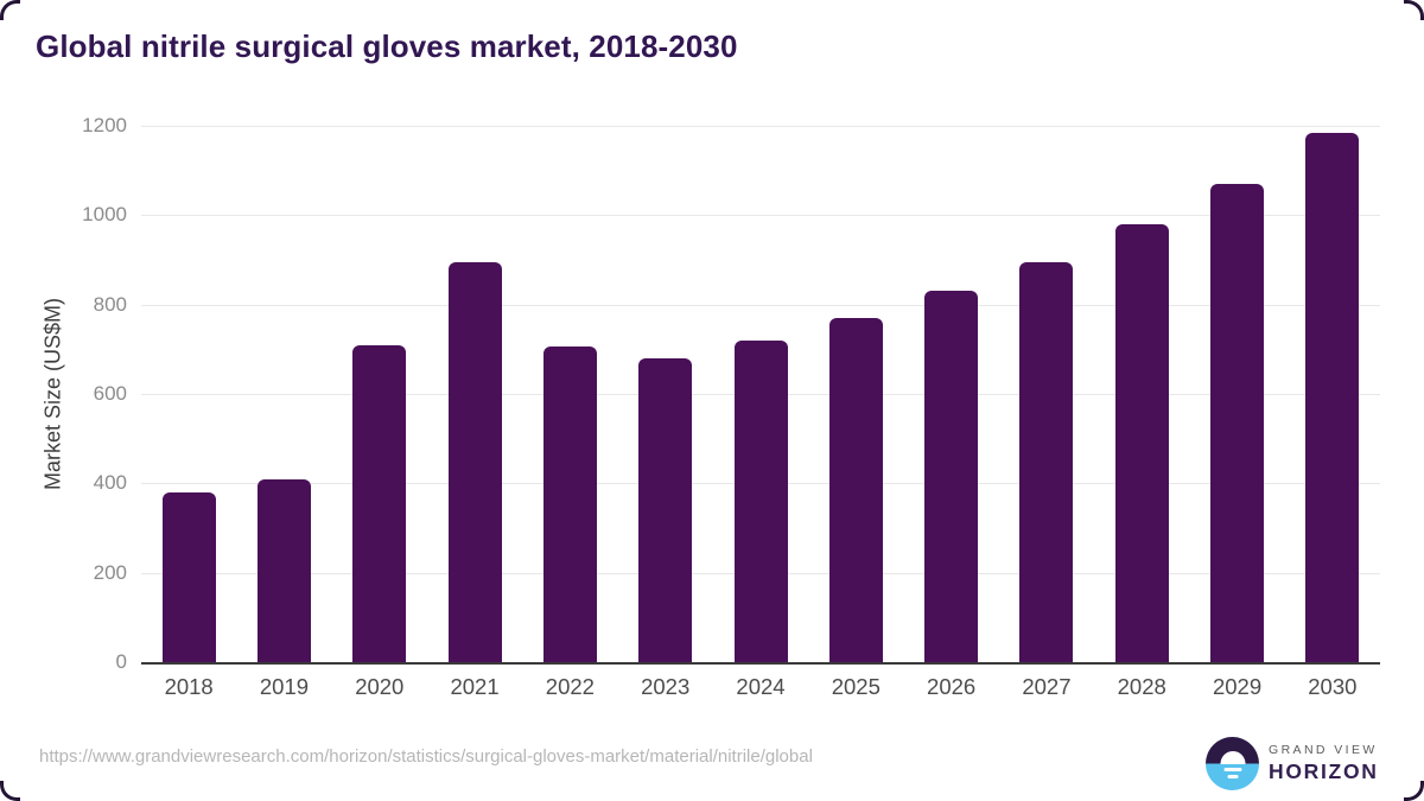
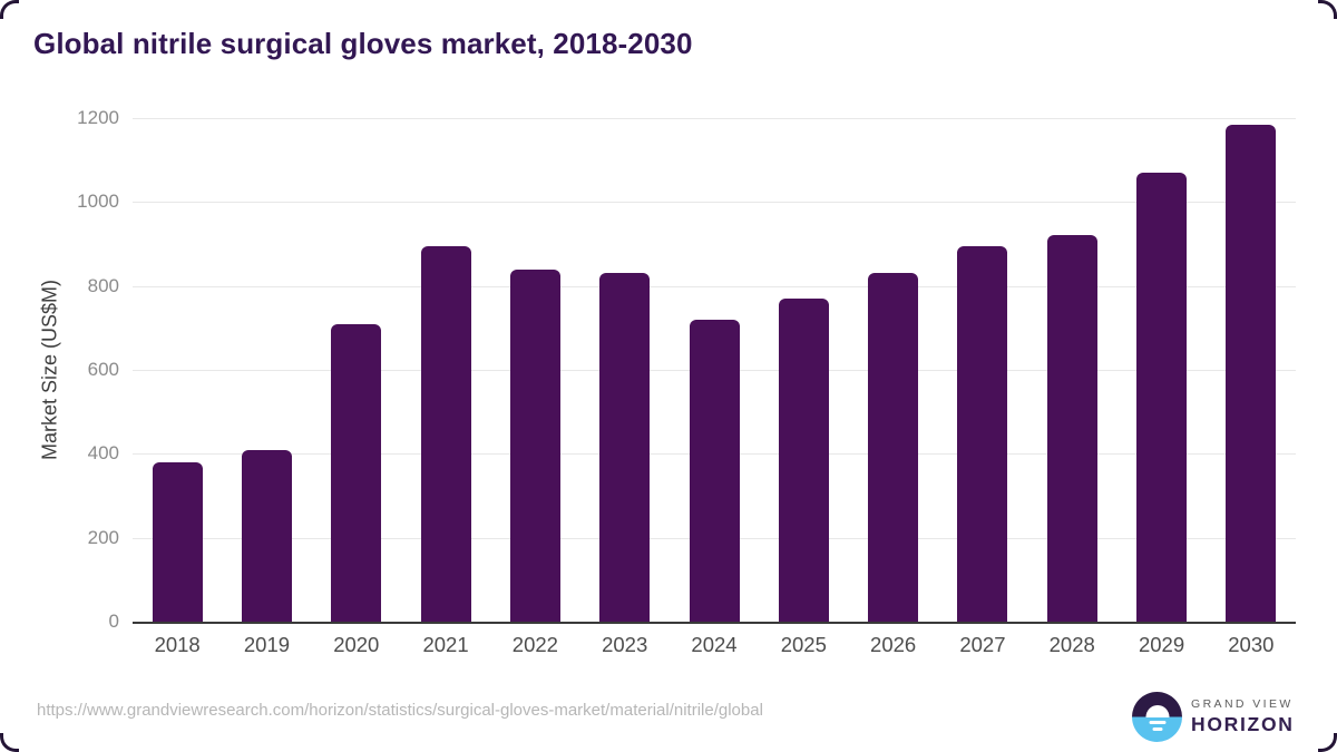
2022: 700 -> 840
2023: 680 -> 830
2028: 980 -> 920
